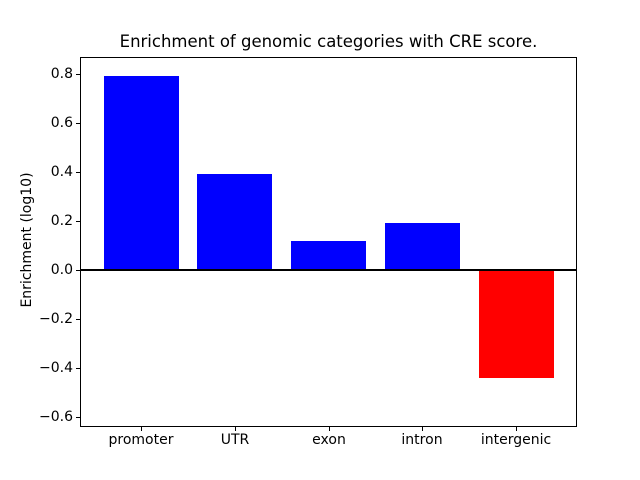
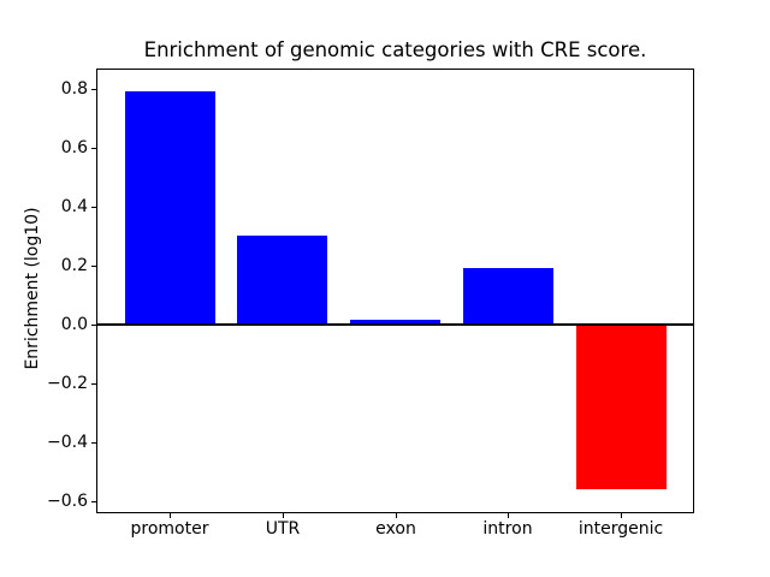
UTR: 0.39 -> 0.30
exon: 0.12 -> 0.02
intergenic: -0.44 -> -0.56
